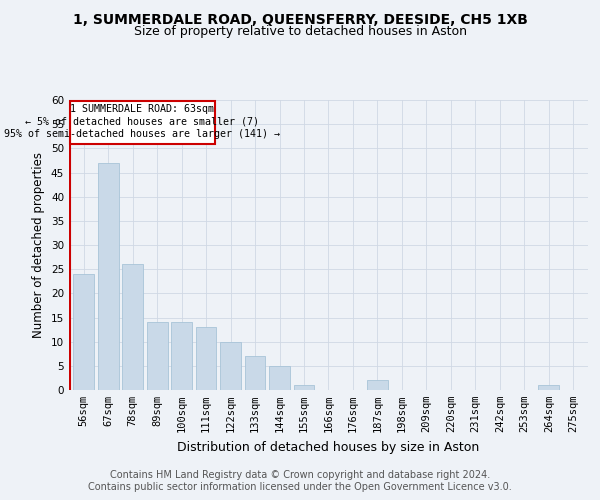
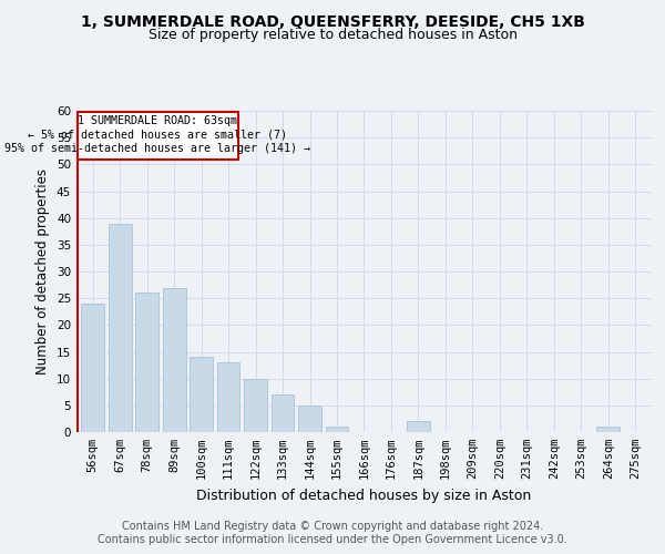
67sqm: 47 -> 39
89sqm: 14 -> 27
